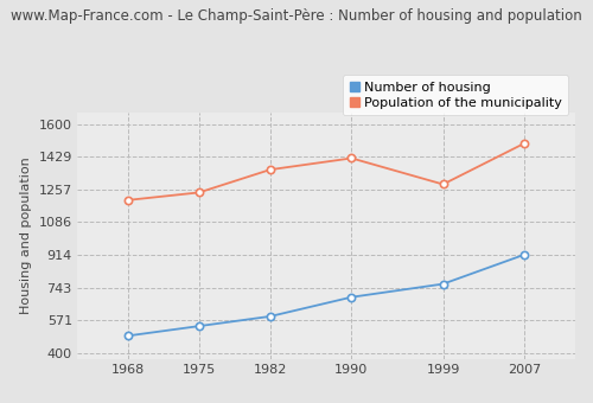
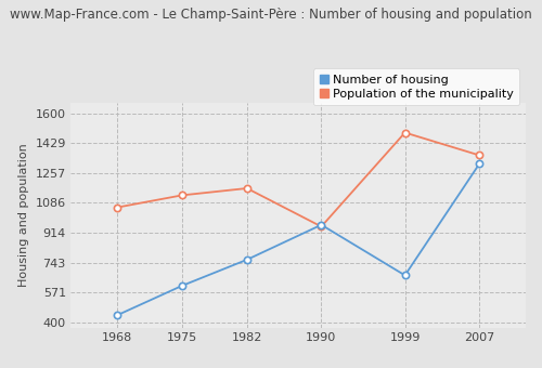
Number of housing/1968: 490 -> 440
Population of the municipality/1968: 1200 -> 1060
Number of housing/1975: 540 -> 610
Population of the municipality/1975: 1240 -> 1130
Number of housing/1982: 590 -> 760
Population of the municipality/1982: 1360 -> 1170
Number of housing/1990: 690 -> 960
Population of the municipality/1990: 1420 -> 950
Number of housing/1999: 760 -> 670
Population of the municipality/1999: 1280 -> 1490
Number of housing/2007: 920 -> 1310
Population of the municipality/2007: 1500 -> 1360
